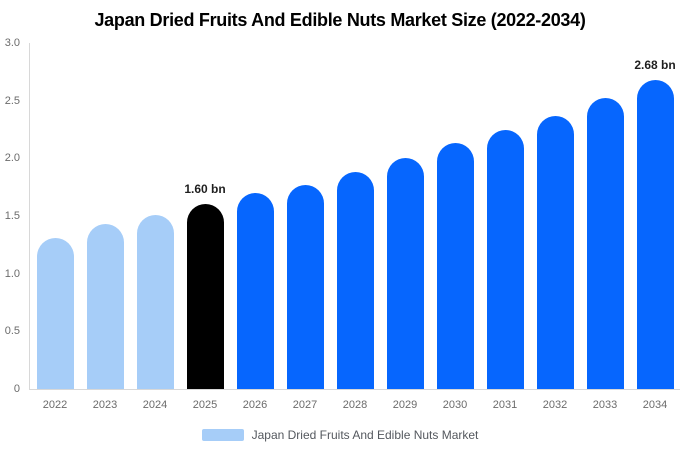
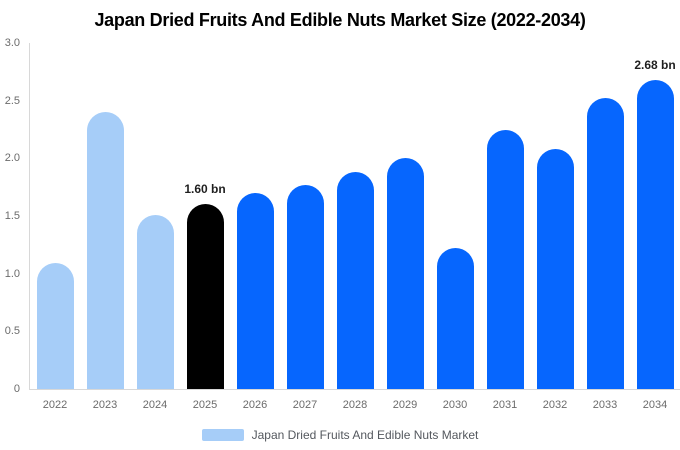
2022: 1.31 -> 1.09
2023: 1.43 -> 2.40
2030: 2.13 -> 1.22
2032: 2.37 -> 2.08
